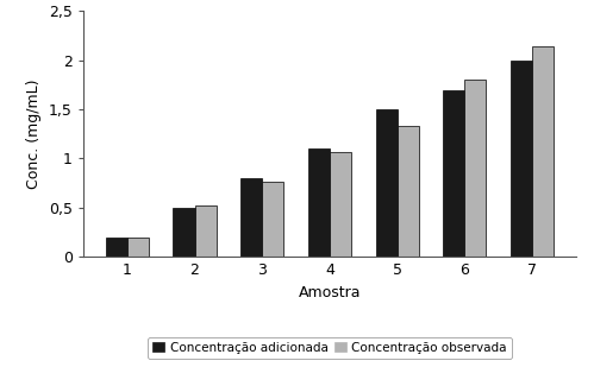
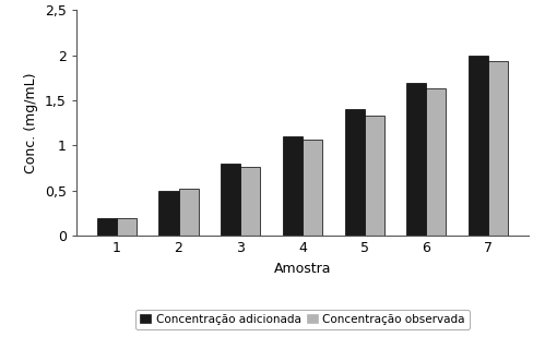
Concentração adicionada/5: 1,5 -> 1,4
Concentração observada/6: 1,80 -> 1,63
Concentração observada/7: 2,14 -> 1,93
